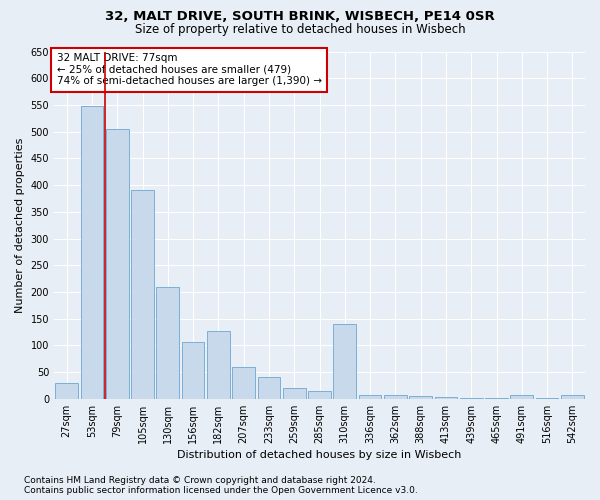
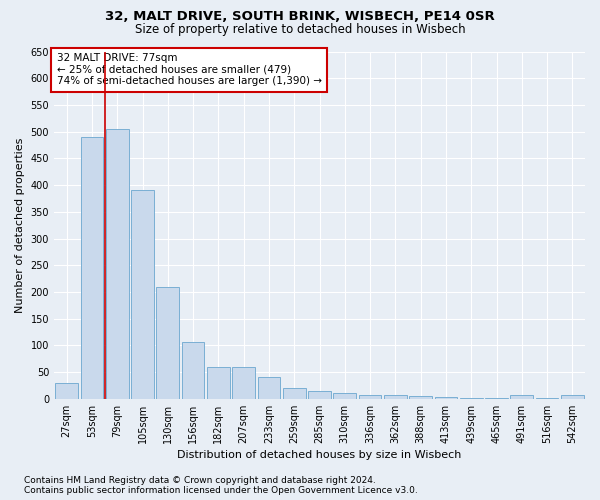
53sqm: 548 -> 490
182sqm: 126 -> 60
310sqm: 140 -> 10
